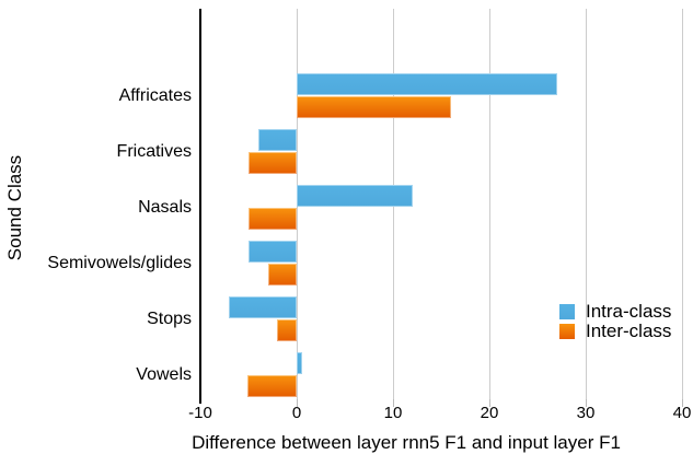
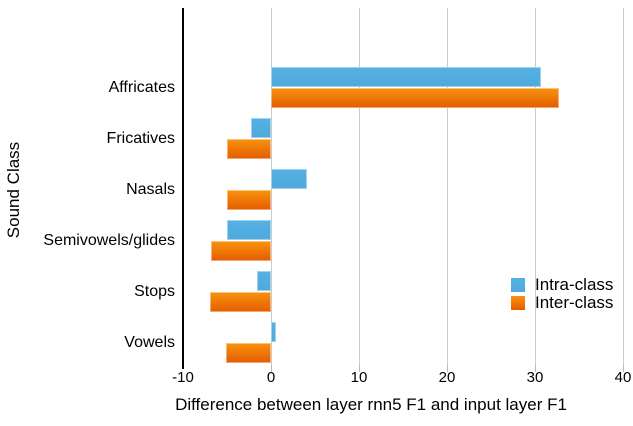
Intra-class/Affricates: 27 -> 31
Inter-class/Affricates: 16 -> 33
Intra-class/Fricatives: -4 -> -2
Intra-class/Nasals: 12 -> 4
Inter-class/Semivowels/glides: -3 -> -7
Intra-class/Stops: -7 -> -2
Inter-class/Stops: -2 -> -7
